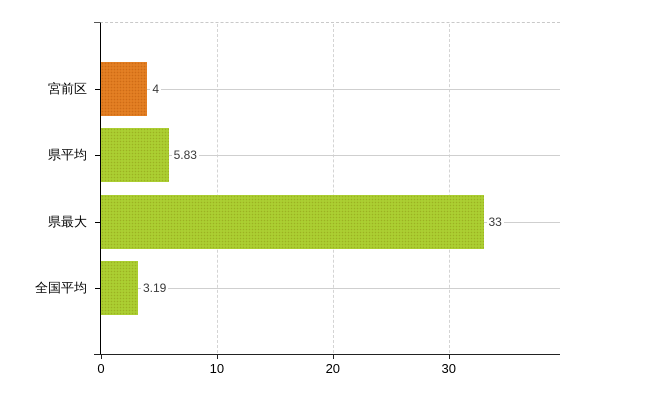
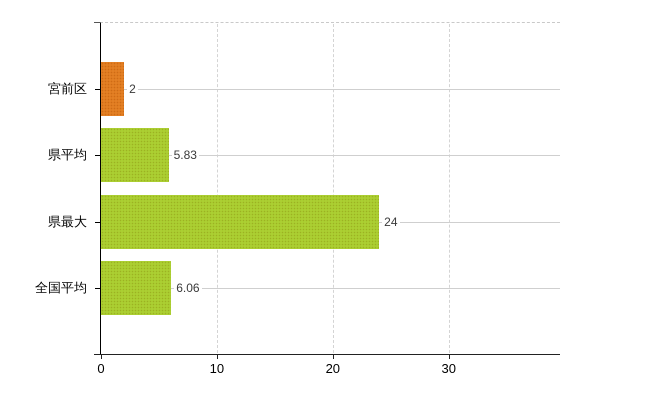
宮前区: 4 -> 2
県最大: 33 -> 24
全国平均: 3.19 -> 6.06
